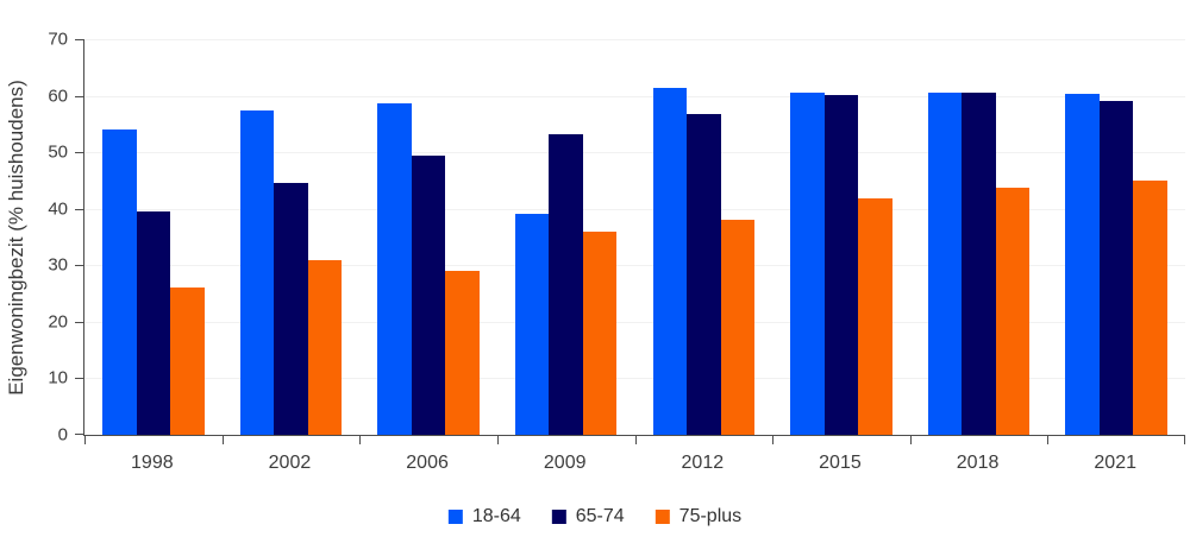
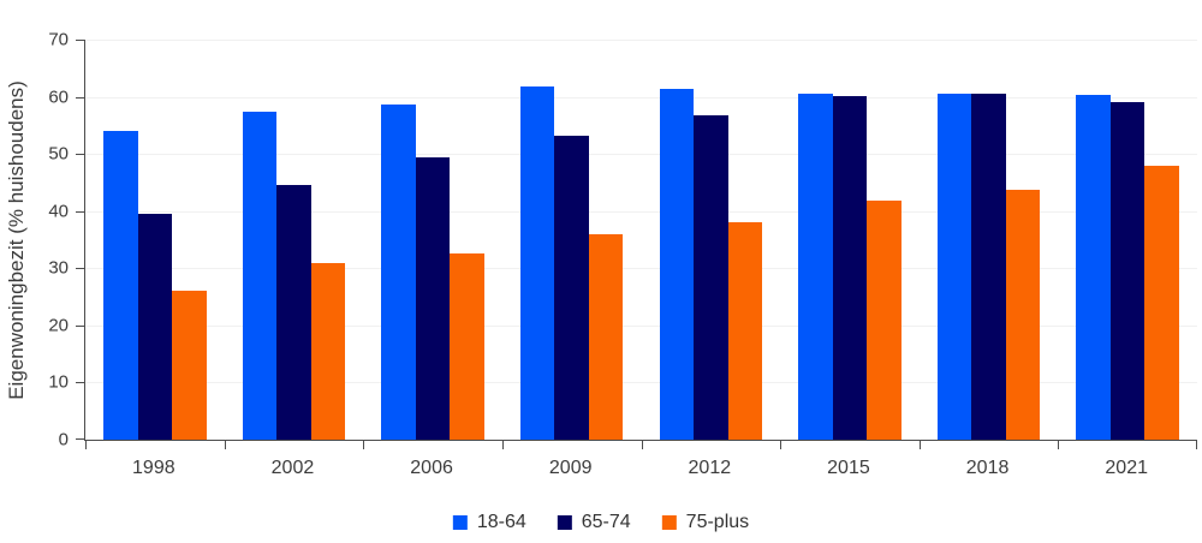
75-plus/2006: 29 -> 33
18-64/2009: 39 -> 62
75-plus/2021: 45 -> 48
